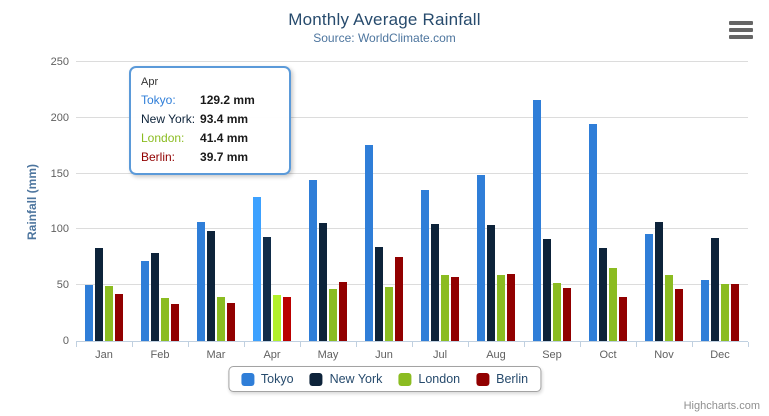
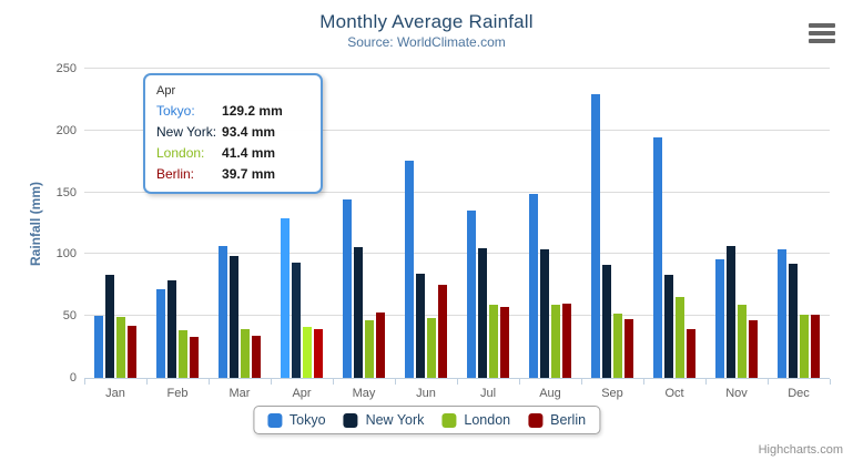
Tokyo/Sep: 216 -> 229
Tokyo/Dec: 54 -> 104
